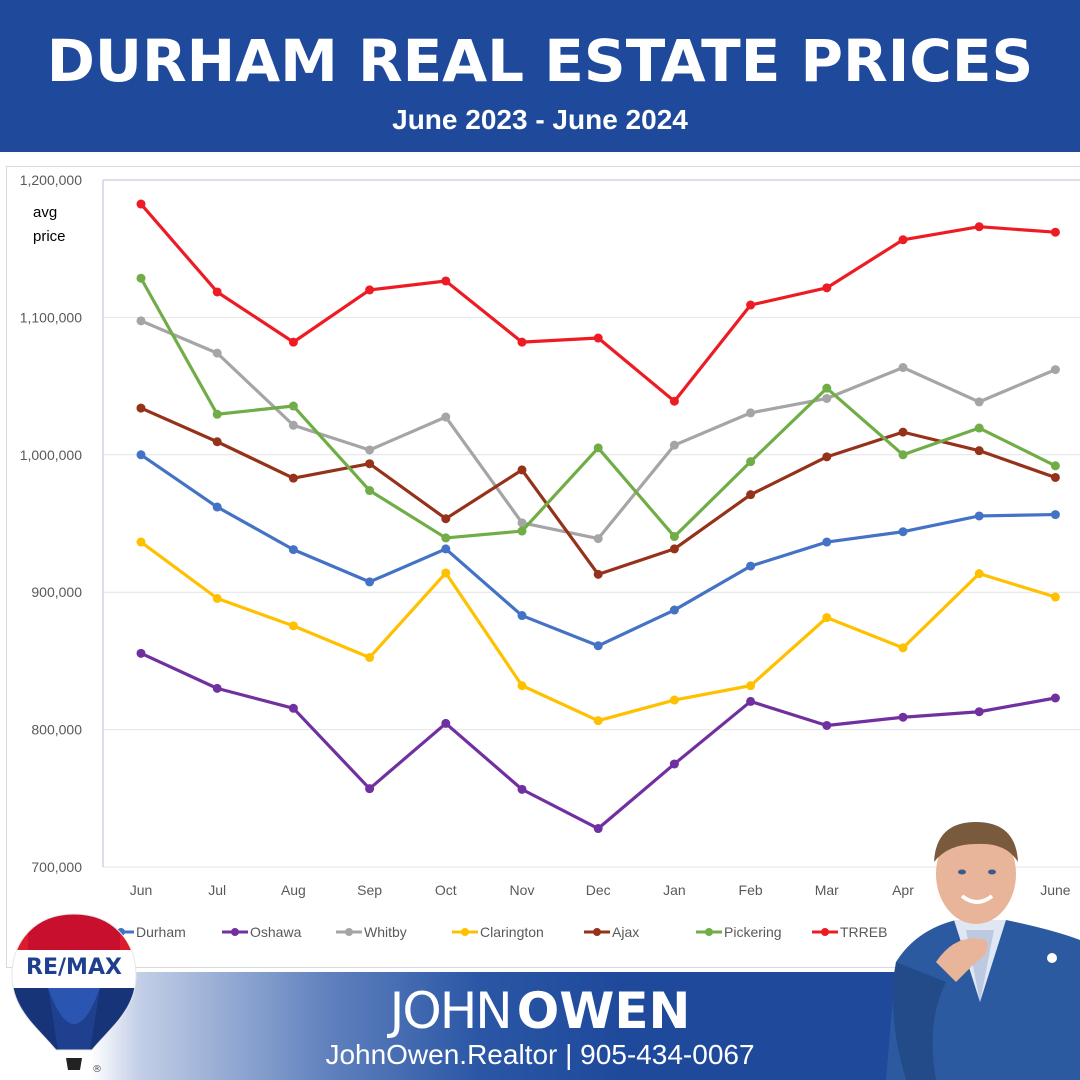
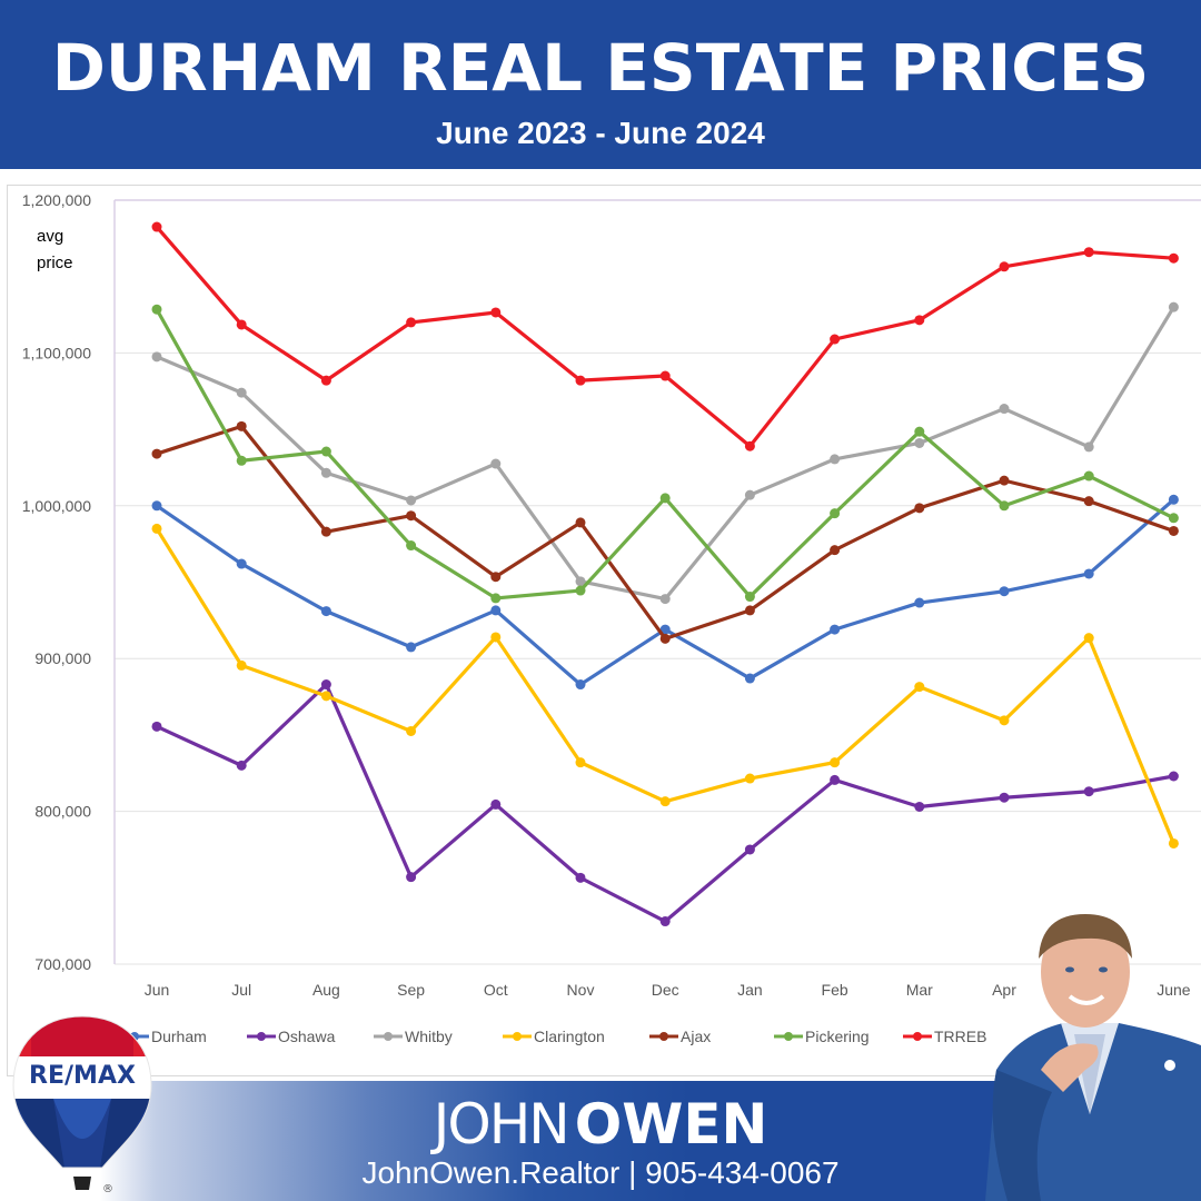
Clarington/Jun: 936000 -> 985000
Ajax/Jul: 1010000 -> 1052000
Oshawa/Aug: 816000 -> 883000
Durham/Dec: 861000 -> 919000
Durham/June: 956000 -> 1004000
Whitby/June: 1062000 -> 1130000
Clarington/June: 896000 -> 779000
